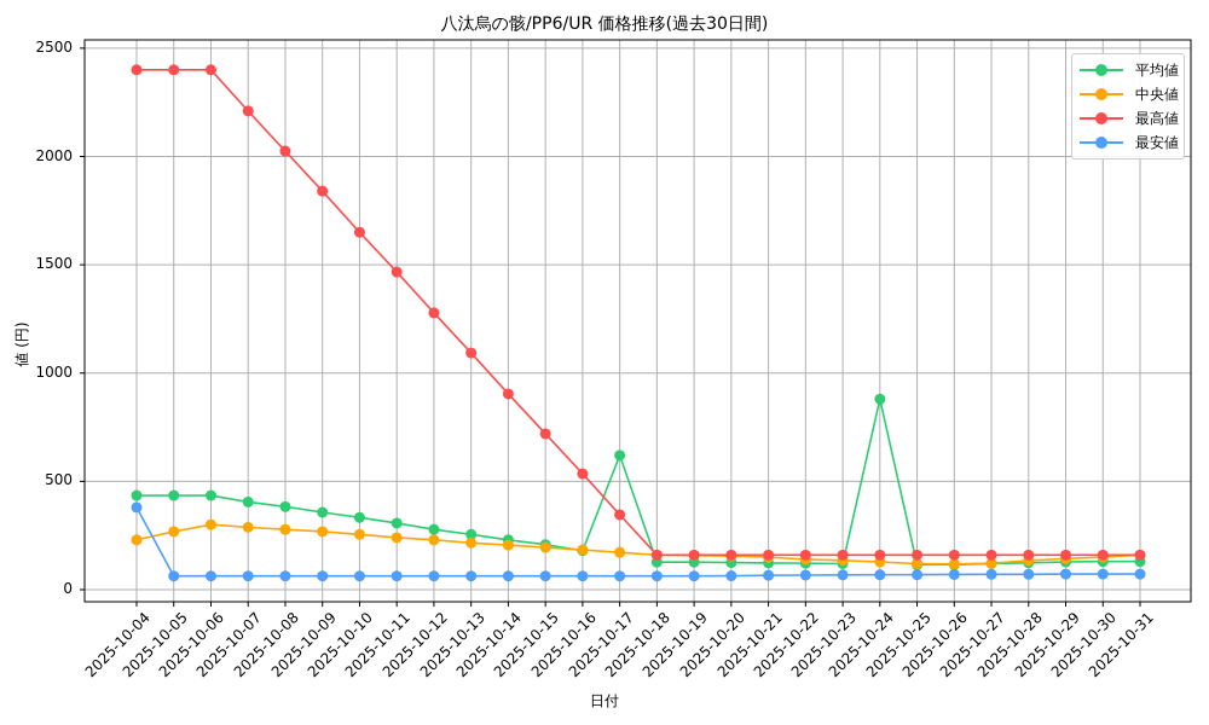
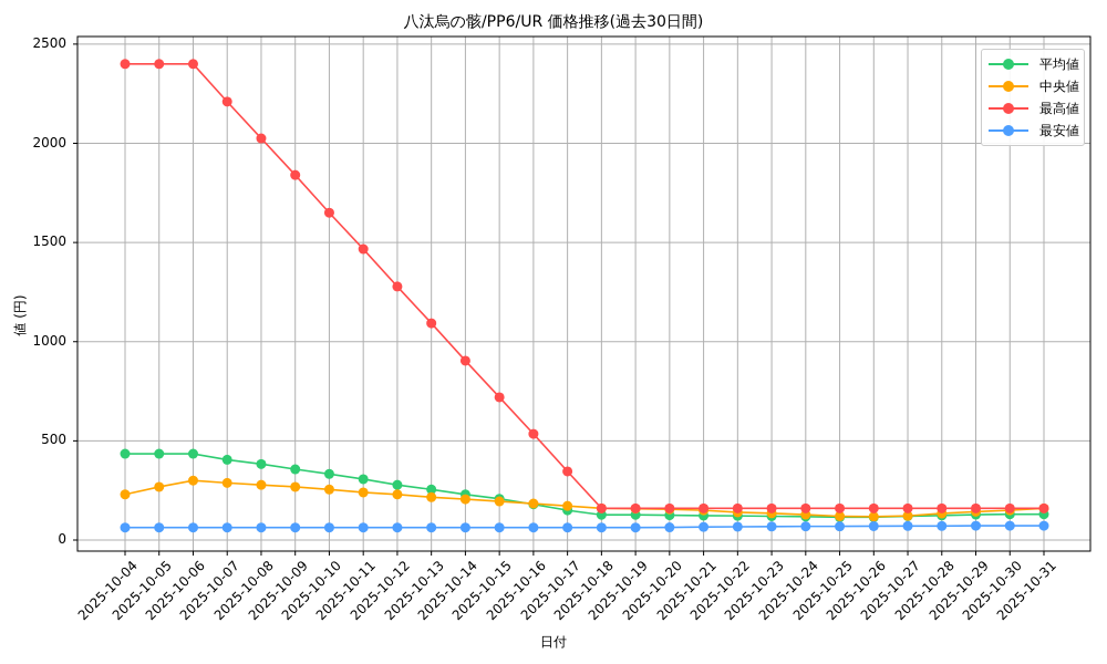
最安値/2025-10-04: 380 -> 60
平均値/2025-10-17: 620 -> 150
平均値/2025-10-24: 880 -> 120
